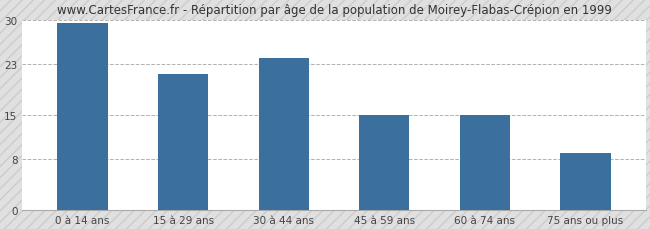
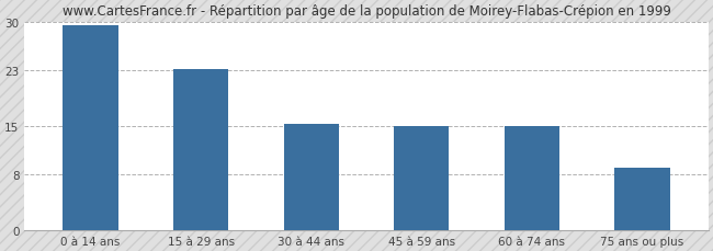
15 à 29 ans: 21.5 -> 23.2
30 à 44 ans: 24.0 -> 15.4
